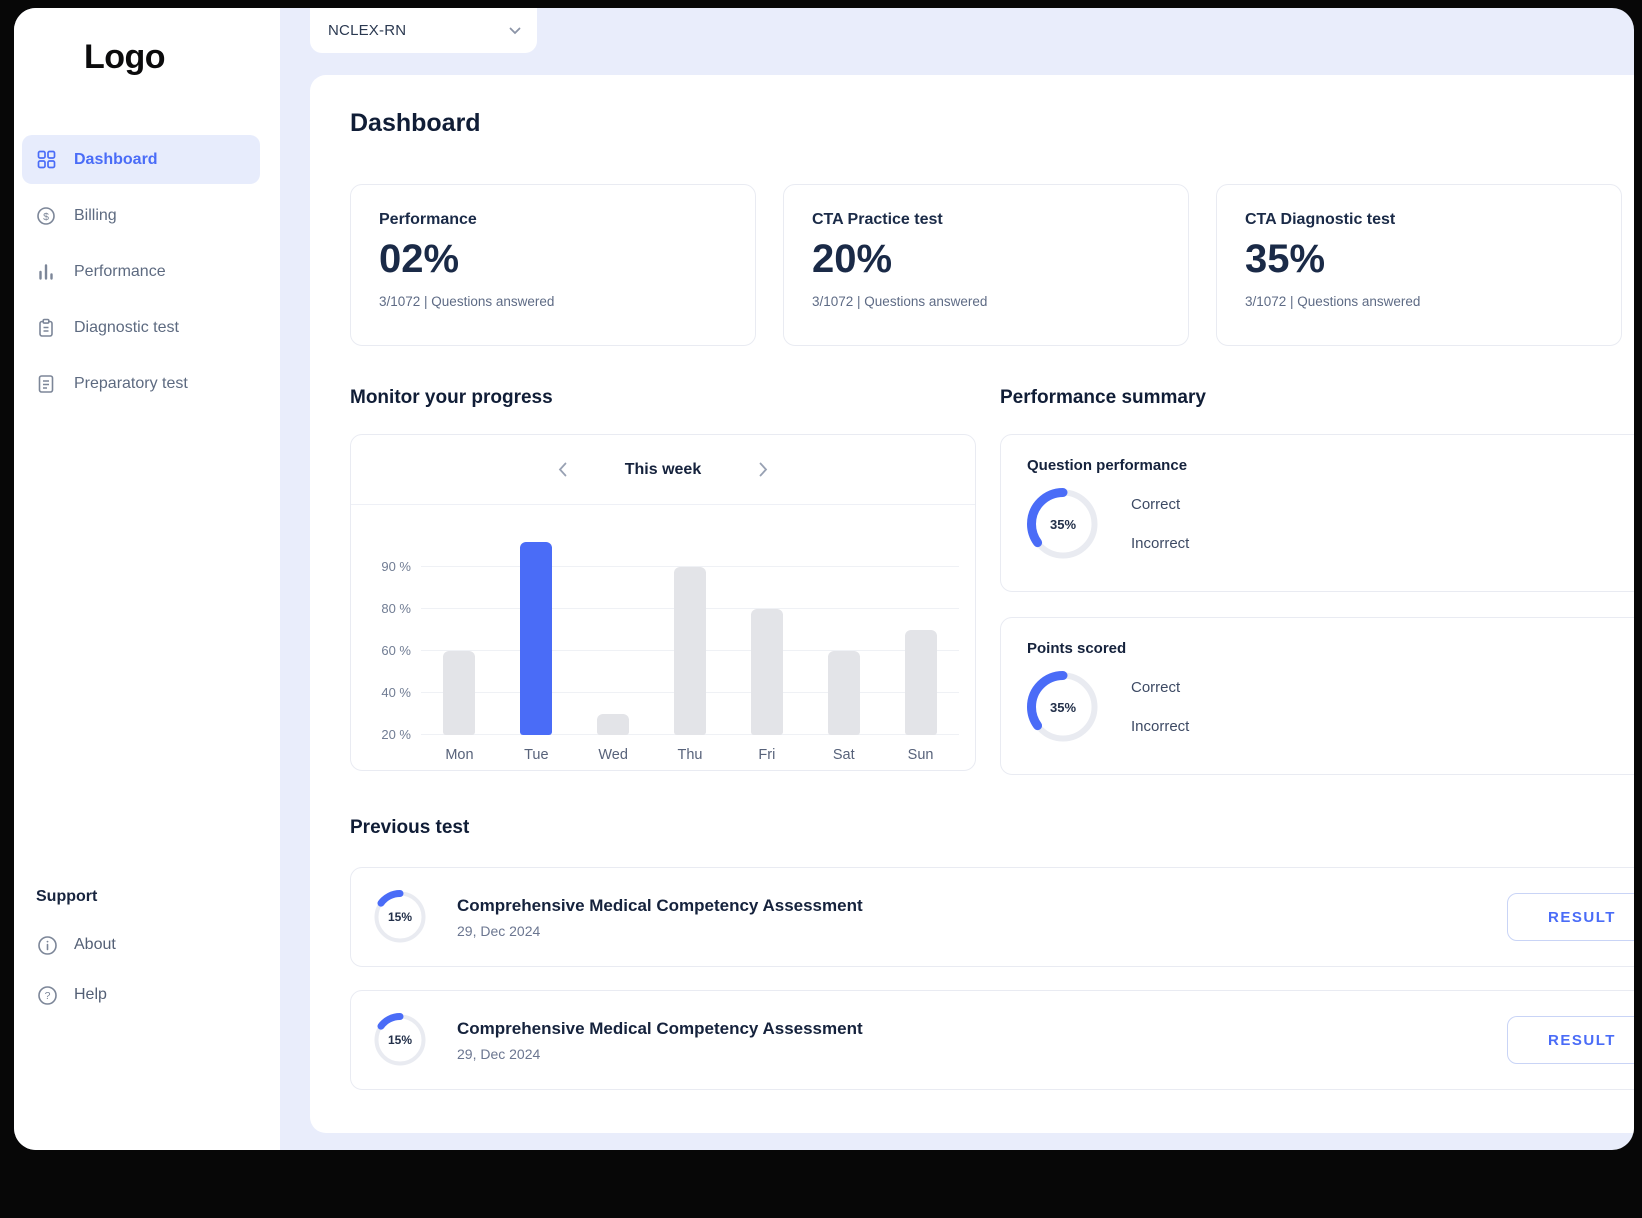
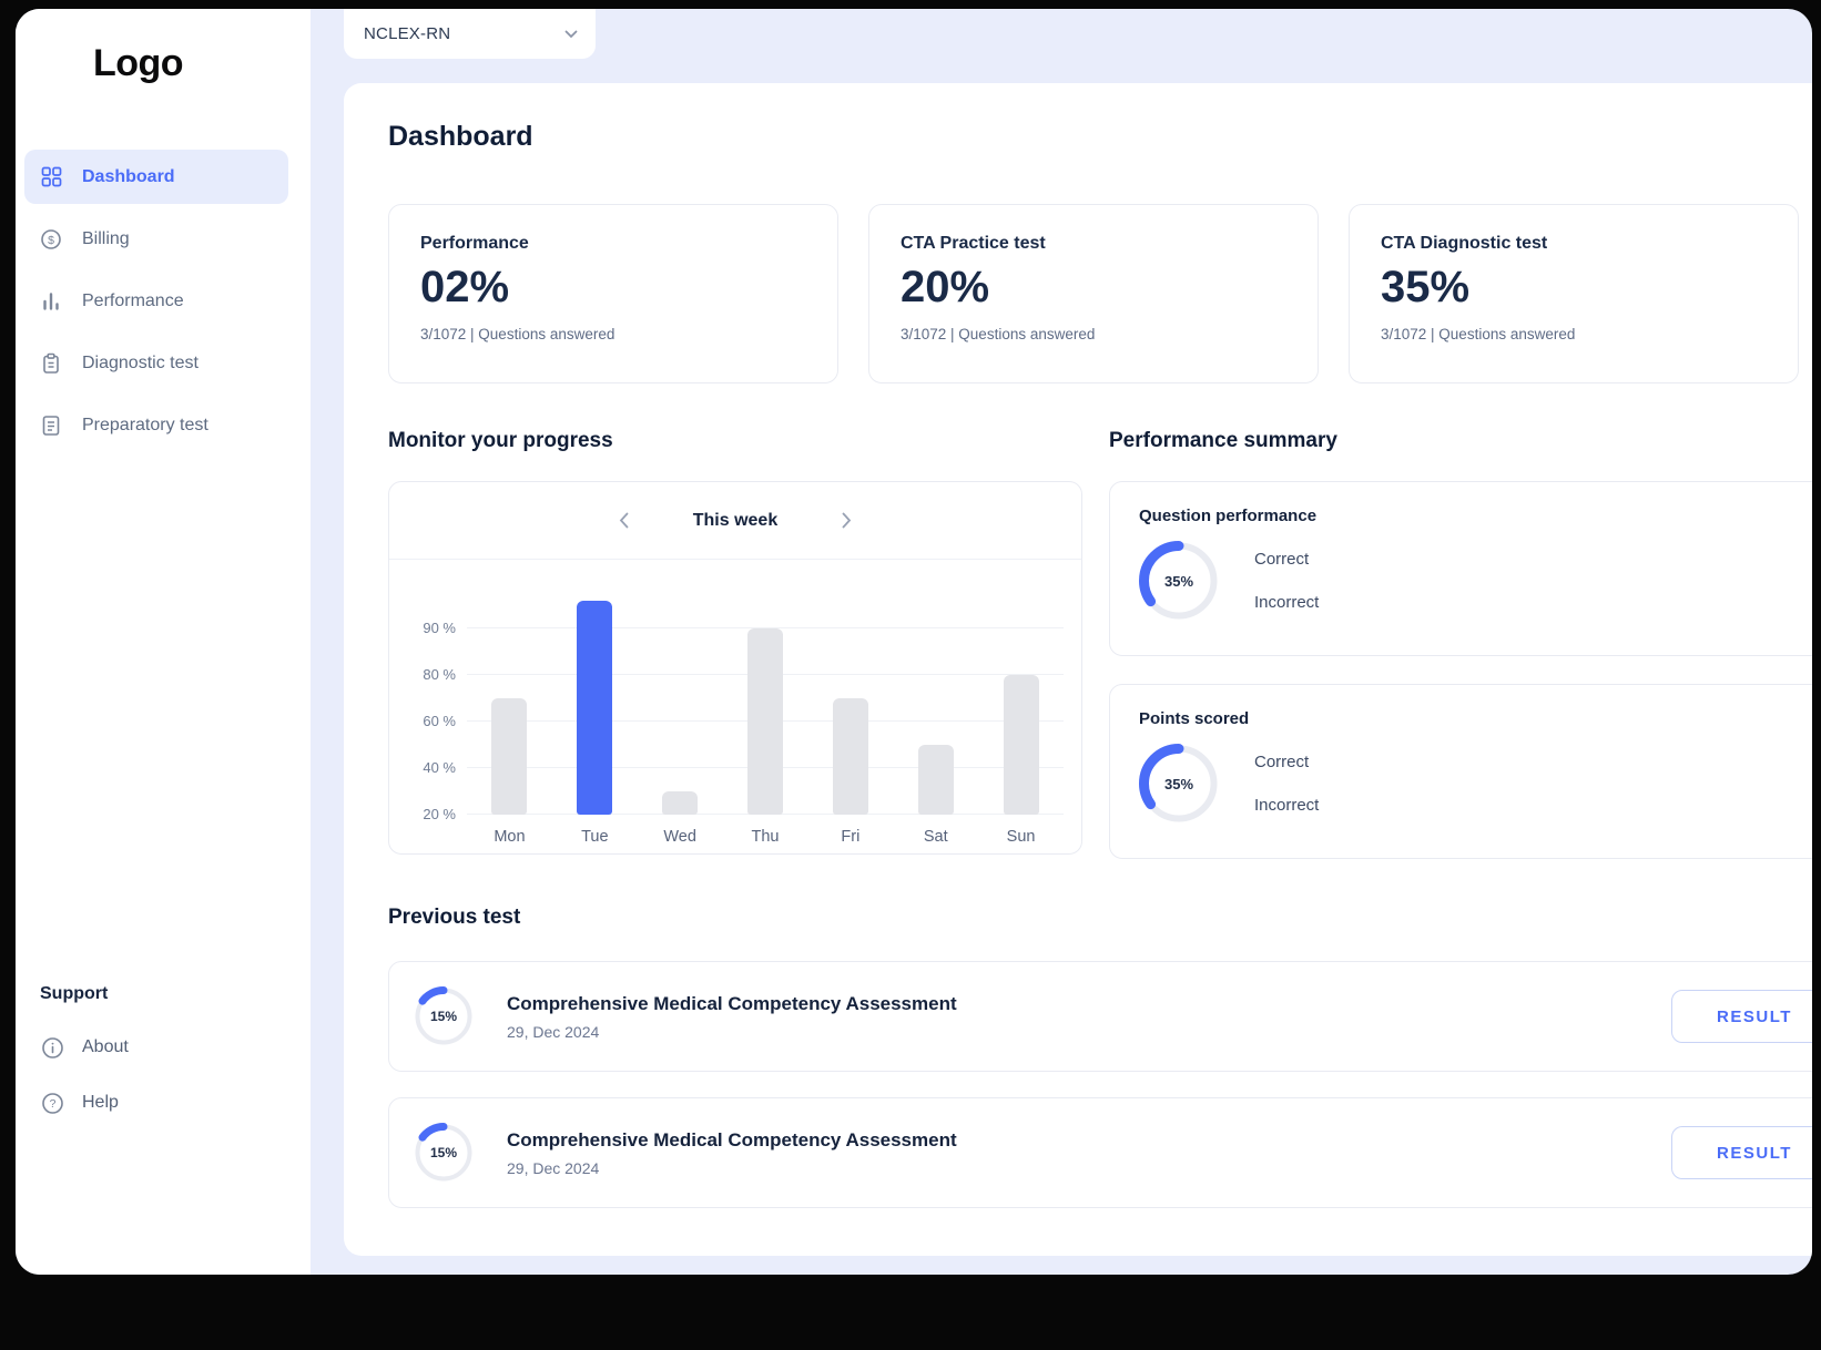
Mon: 60% -> 70%
Fri: 80% -> 70%
Sat: 60% -> 50%
Sun: 70% -> 80%
